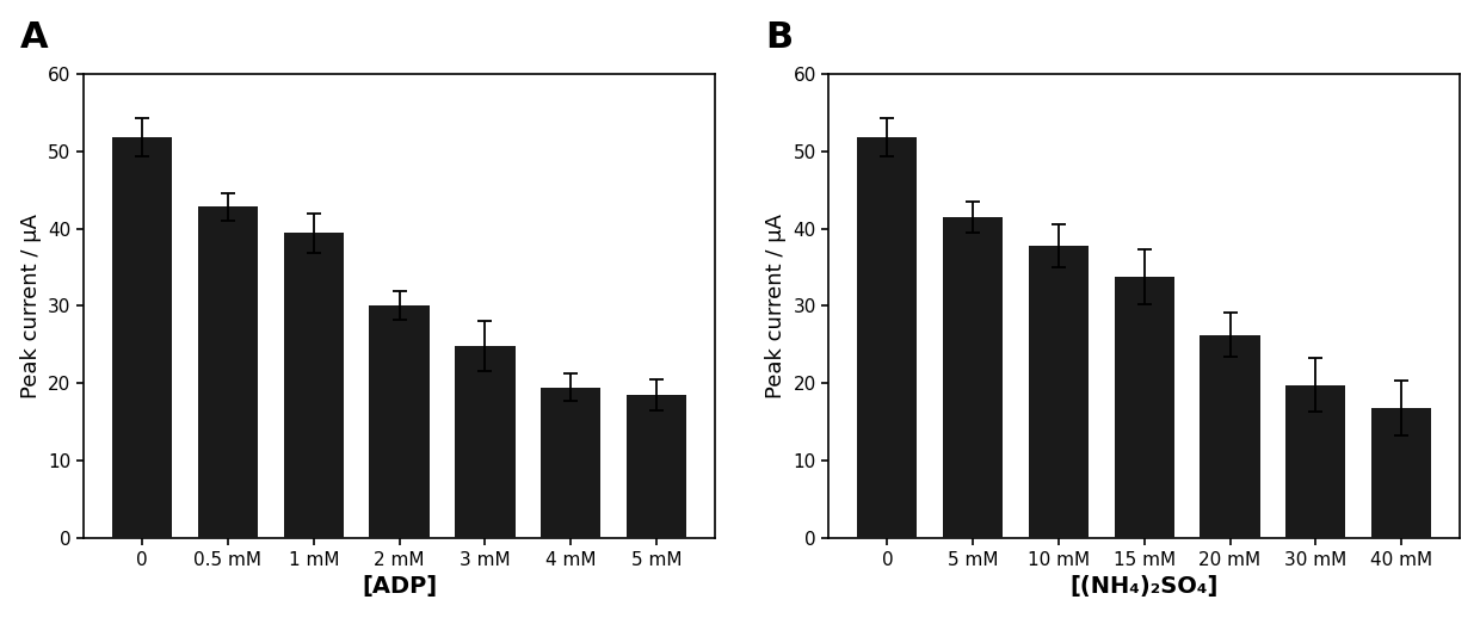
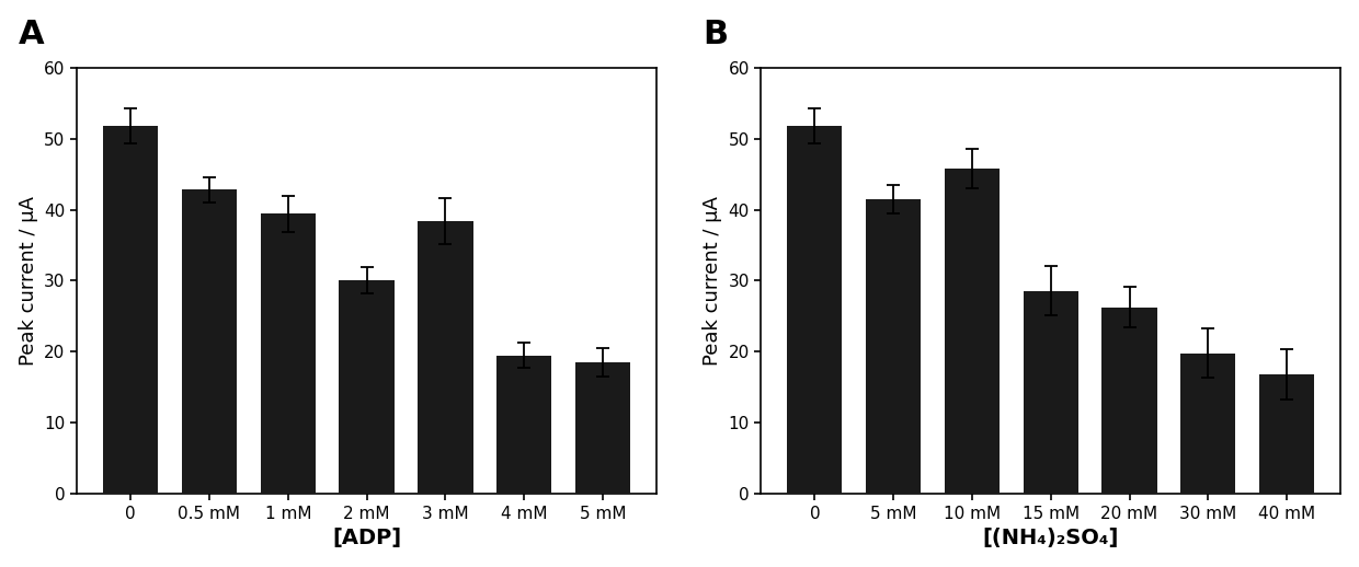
3 mM: 24.8 -> 38.4
10 mM: 37.8 -> 45.8
15 mM: 33.8 -> 28.6
